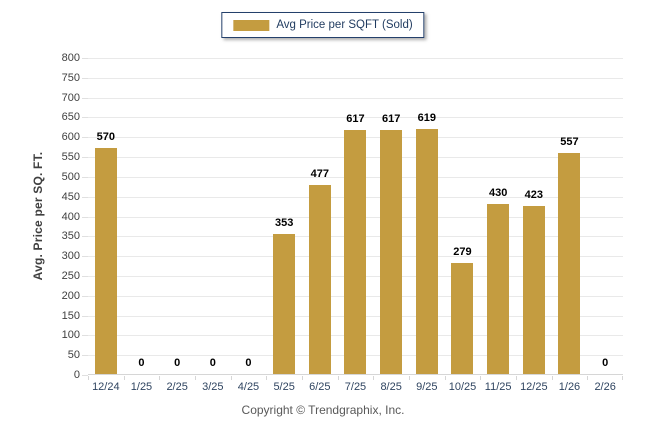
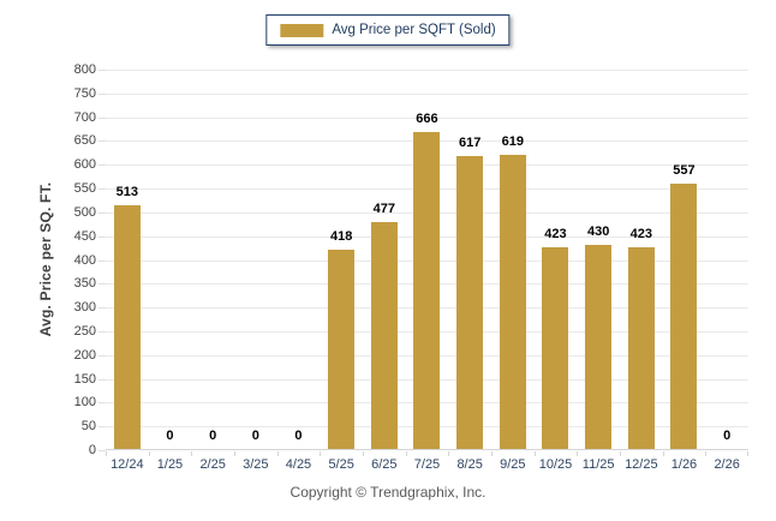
12/24: 570 -> 513
5/25: 353 -> 418
7/25: 617 -> 666
10/25: 279 -> 423
